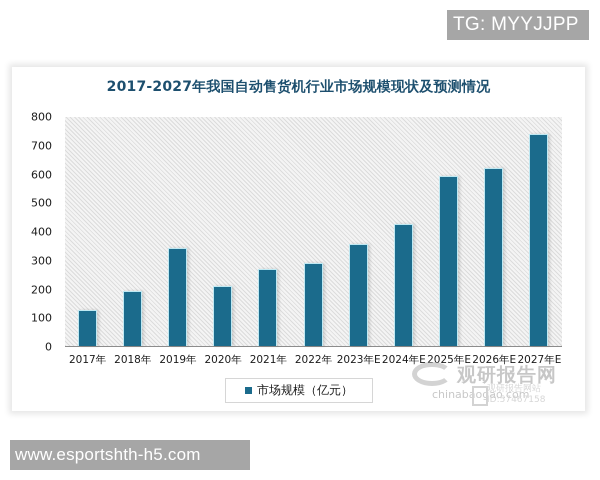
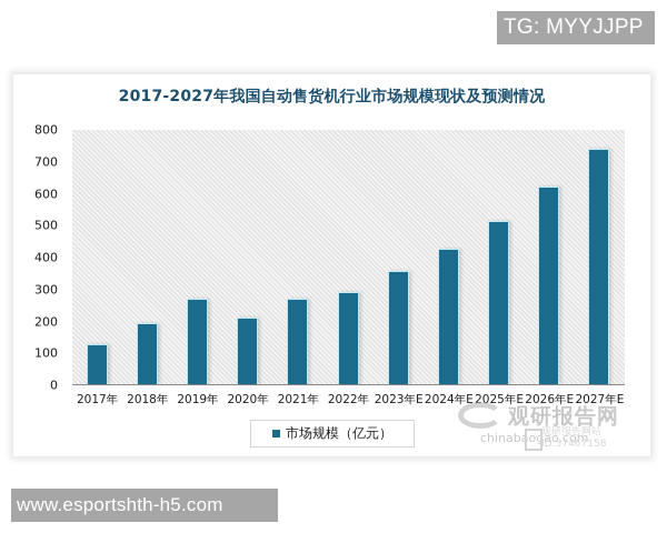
2019年: 340 -> 270
2025年E: 590 -> 510
